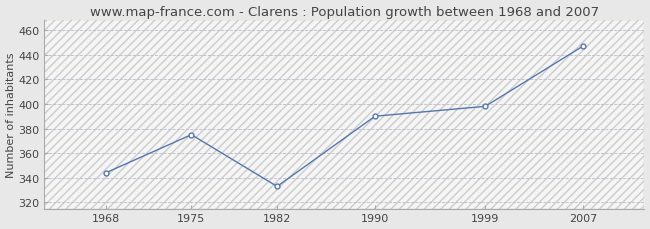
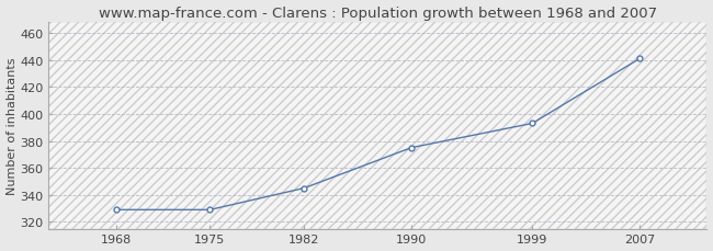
1968: 344 -> 329
1975: 375 -> 329
1982: 333 -> 345
1990: 390 -> 375
1999: 398 -> 393
2007: 447 -> 441
